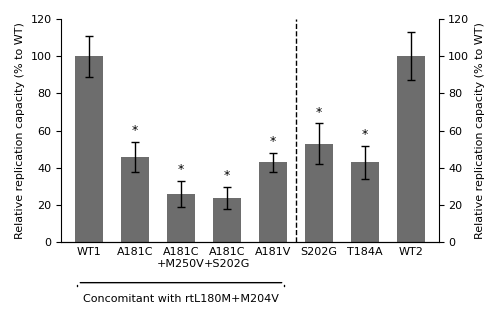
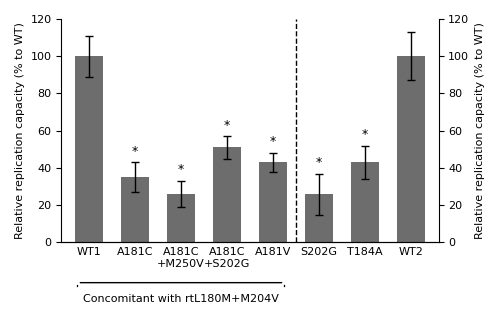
A181C: 46 -> 35
A181C +S202G: 24 -> 51
S202G: 53 -> 26
